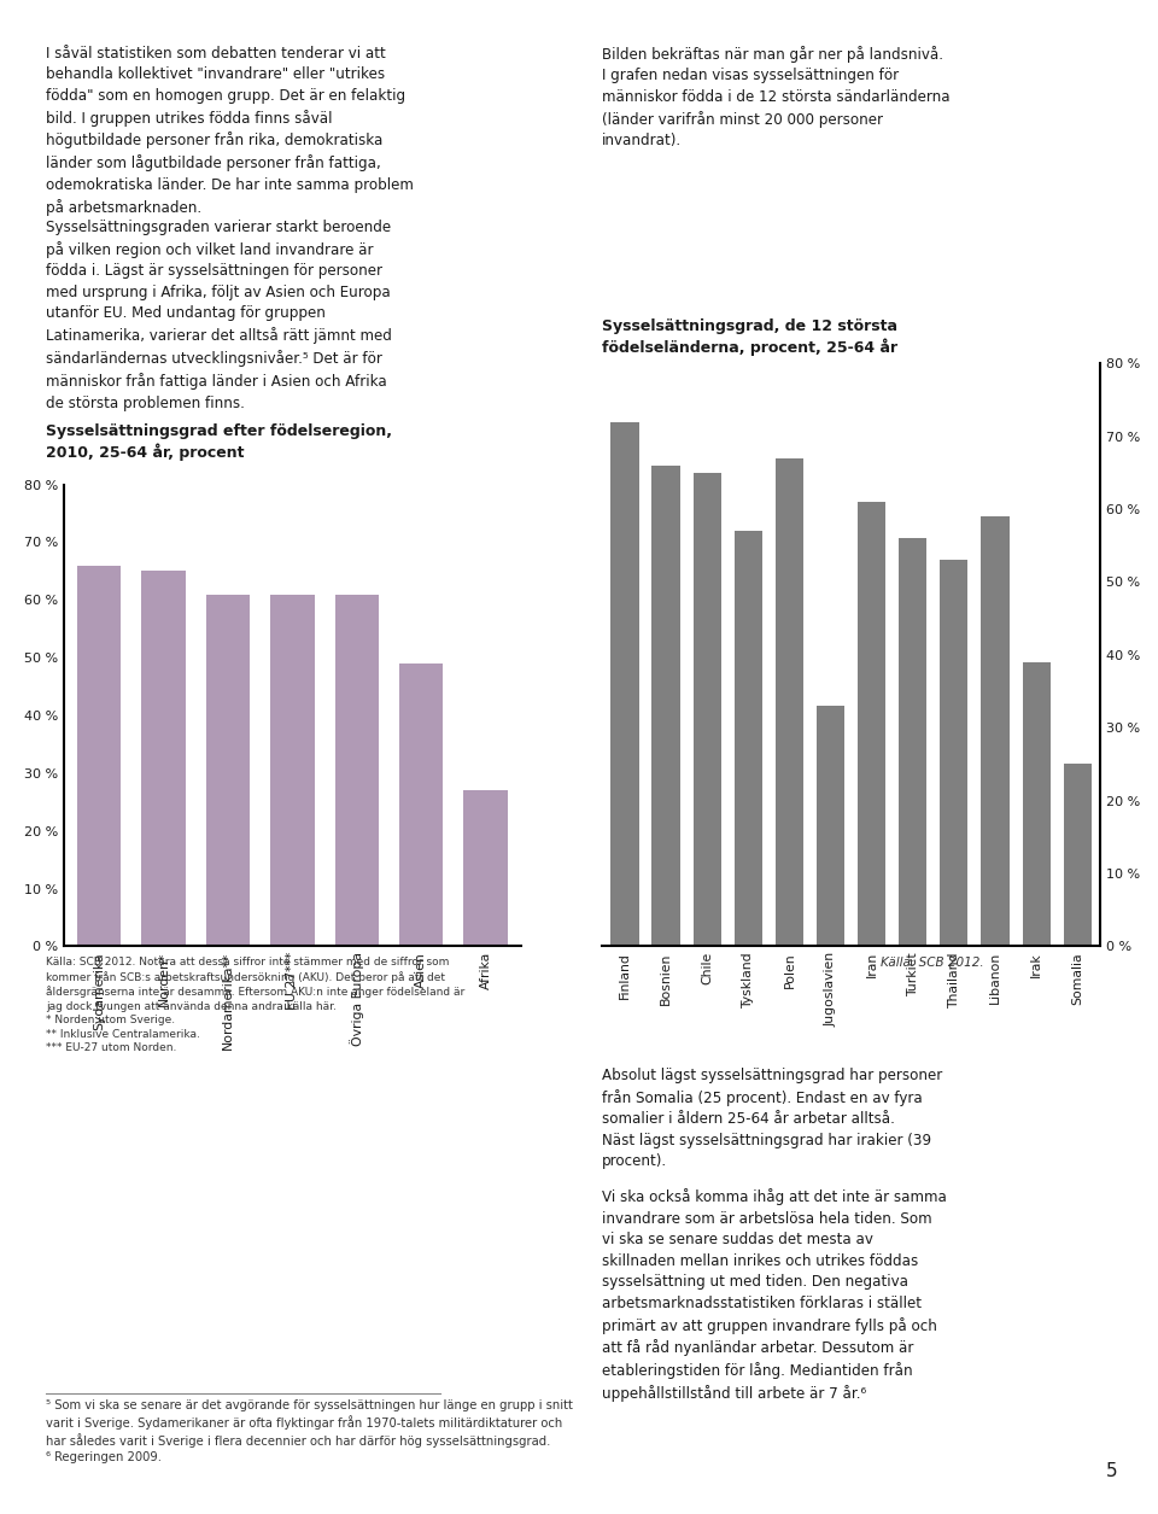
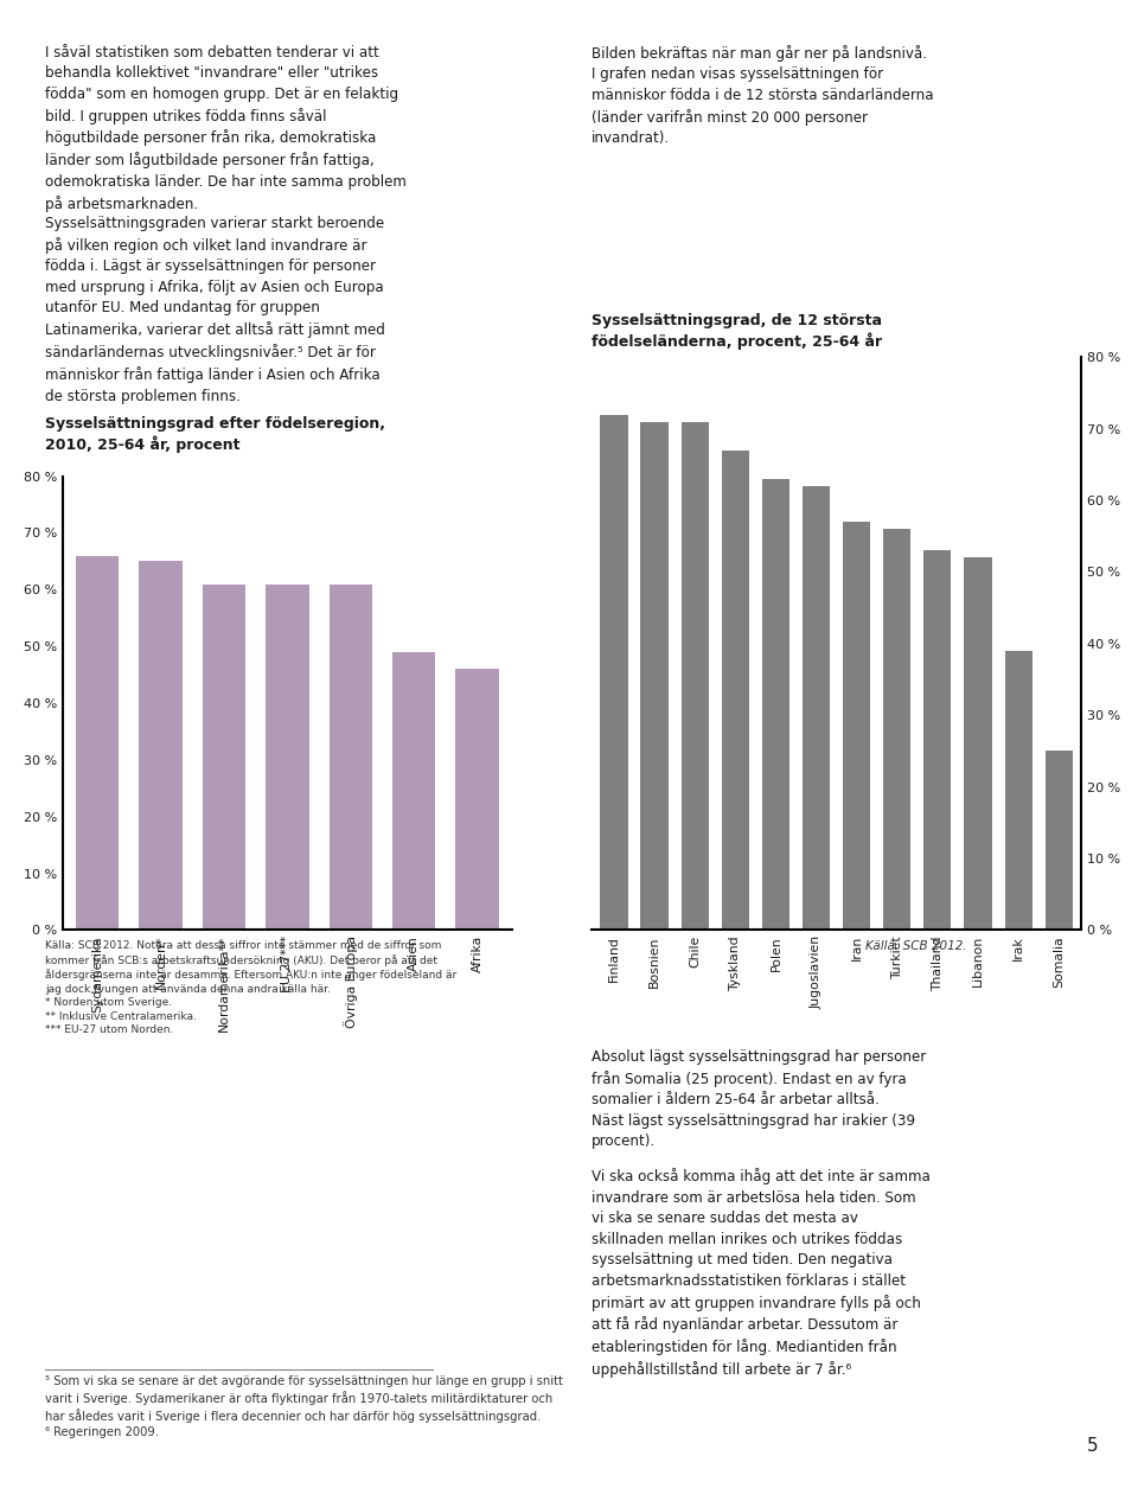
Bosnien: 66 % -> 71 %
Chile: 65 % -> 71 %
Tyskland: 57 % -> 67 %
Polen: 67 % -> 63 %
Jugoslavien: 33 % -> 62 %
Iran: 61 % -> 57 %
Libanon: 59 % -> 52 %
Afrika: 27 % -> 46 %
